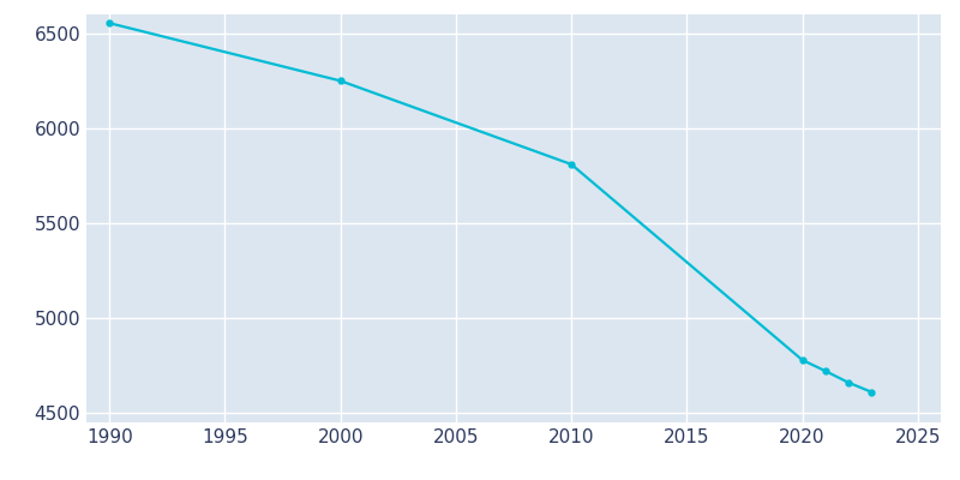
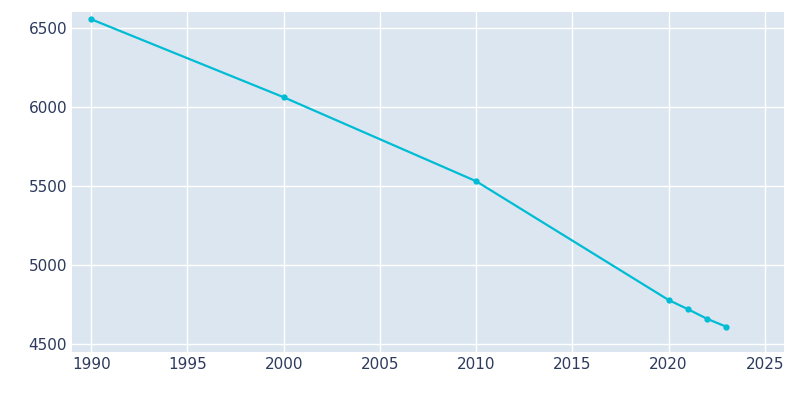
2000: 6250 -> 6060
2010: 5810 -> 5530
